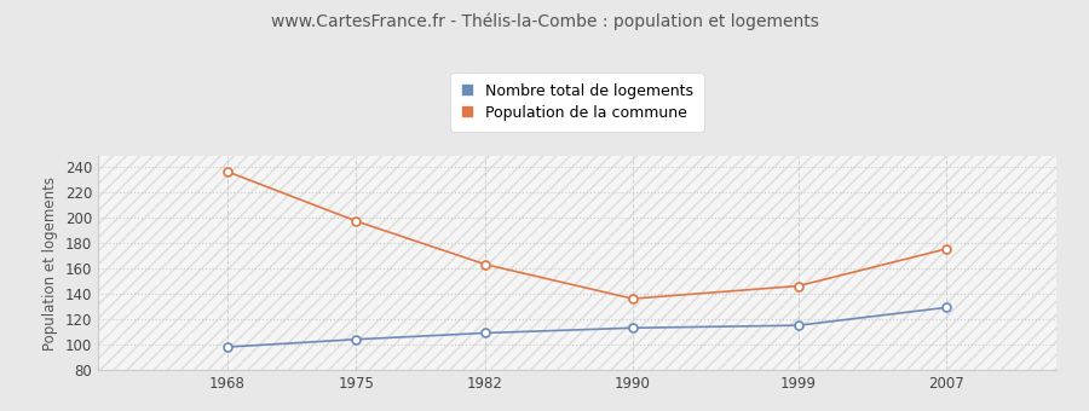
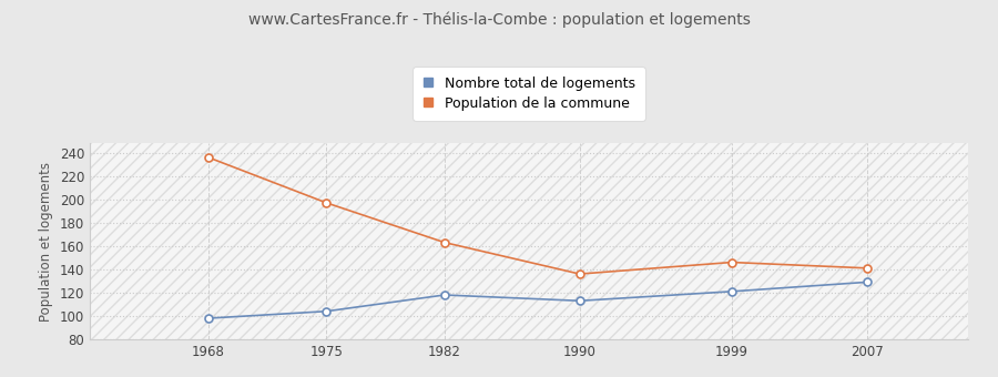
Nombre total de logements/1982: 109 -> 118
Nombre total de logements/1999: 115 -> 121
Population de la commune/2007: 175 -> 141
